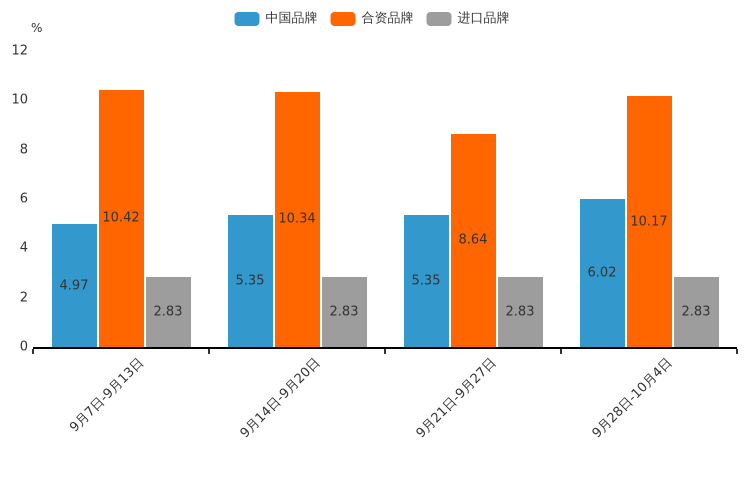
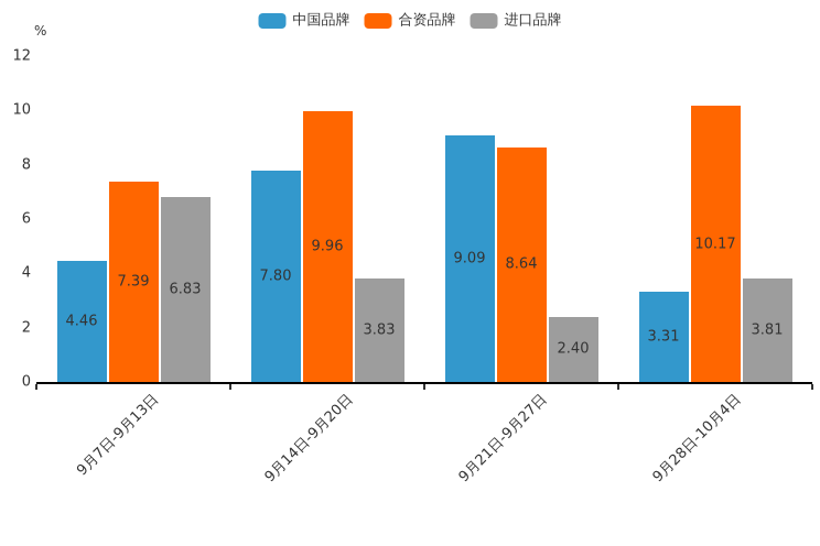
中国品牌/9月7日-9月13日: 4.97 -> 4.46
合资品牌/9月7日-9月13日: 10.42 -> 7.39
进口品牌/9月7日-9月13日: 2.83 -> 6.83
中国品牌/9月14日-9月20日: 5.35 -> 7.80
合资品牌/9月14日-9月20日: 10.34 -> 9.96
进口品牌/9月14日-9月20日: 2.83 -> 3.83
中国品牌/9月21日-9月27日: 5.35 -> 9.09
进口品牌/9月21日-9月27日: 2.83 -> 2.40
中国品牌/9月28日-10月4日: 6.02 -> 3.31
进口品牌/9月28日-10月4日: 2.83 -> 3.81
